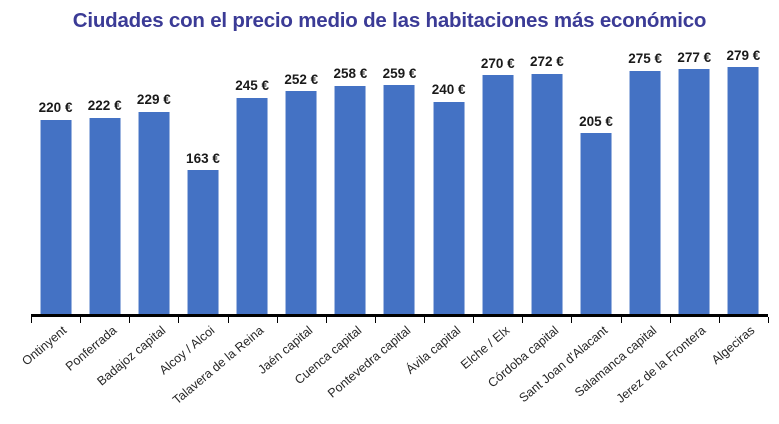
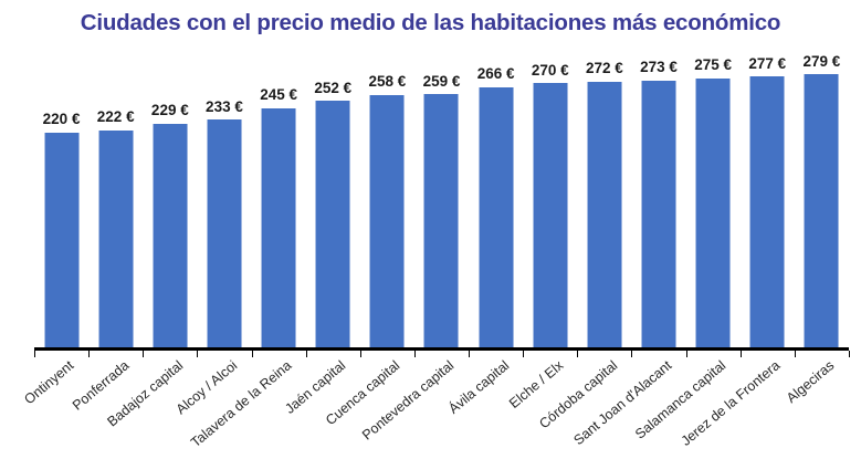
Alcoy / Alcoi: 163 -> 233
Ávila capital: 240 -> 266
Sant Joan d'Alacant: 205 -> 273
